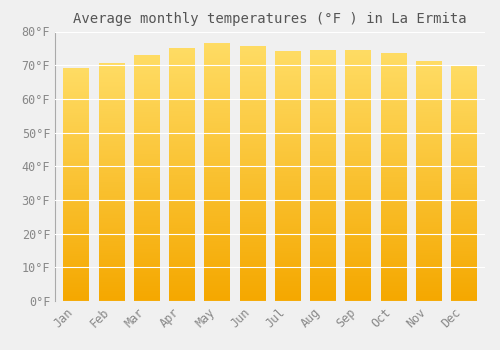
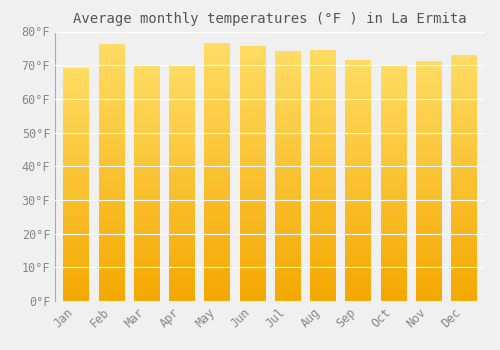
Feb: 70.5°F -> 76.0°F
Mar: 73.0°F -> 70.0°F
Apr: 75.0°F -> 70.0°F
Sep: 74.5°F -> 71.5°F
Oct: 73.5°F -> 70.0°F
Dec: 69.5°F -> 73.0°F
